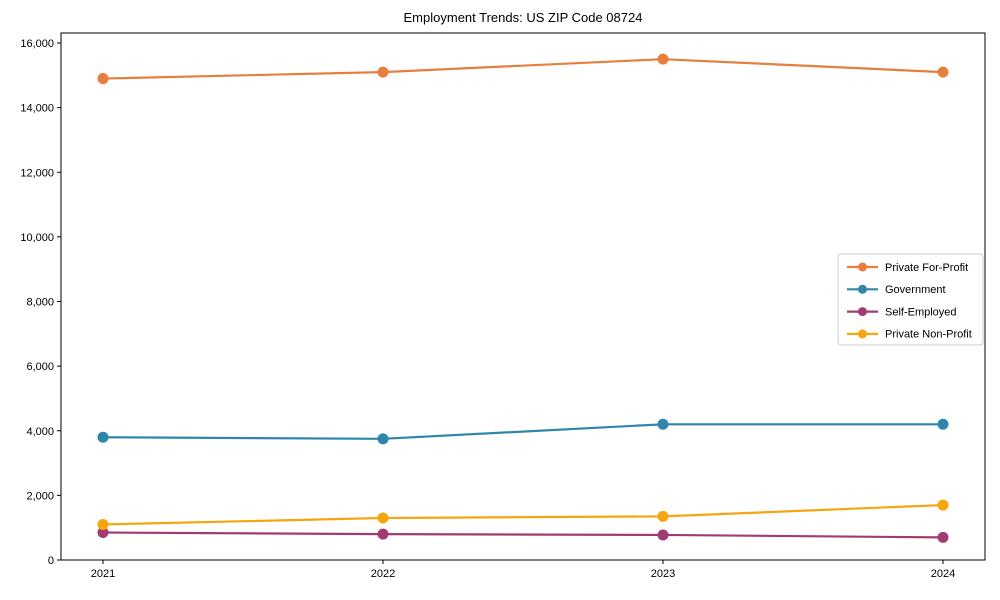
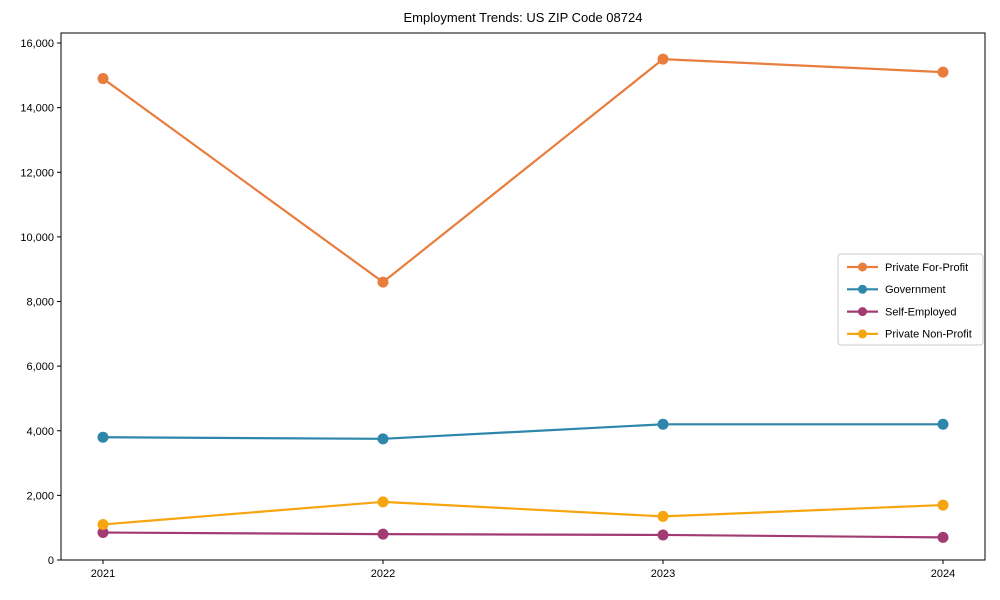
Private For-Profit/2022: 15100 -> 8600
Private Non-Profit/2022: 1300 -> 1800
